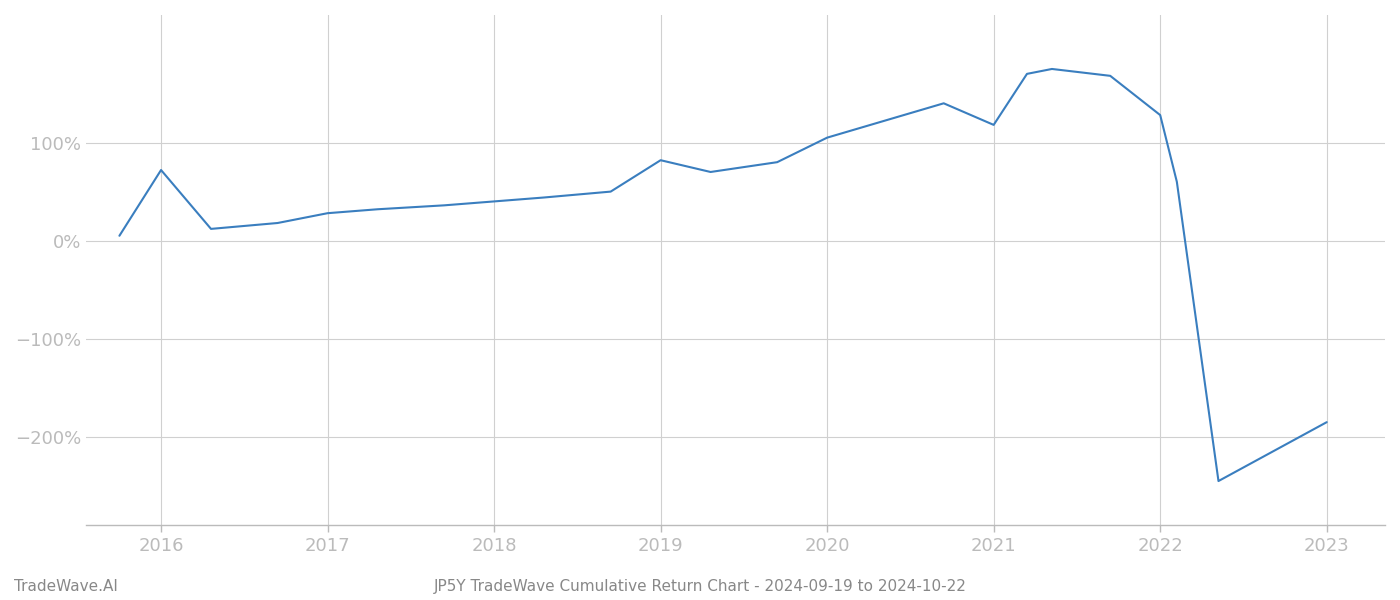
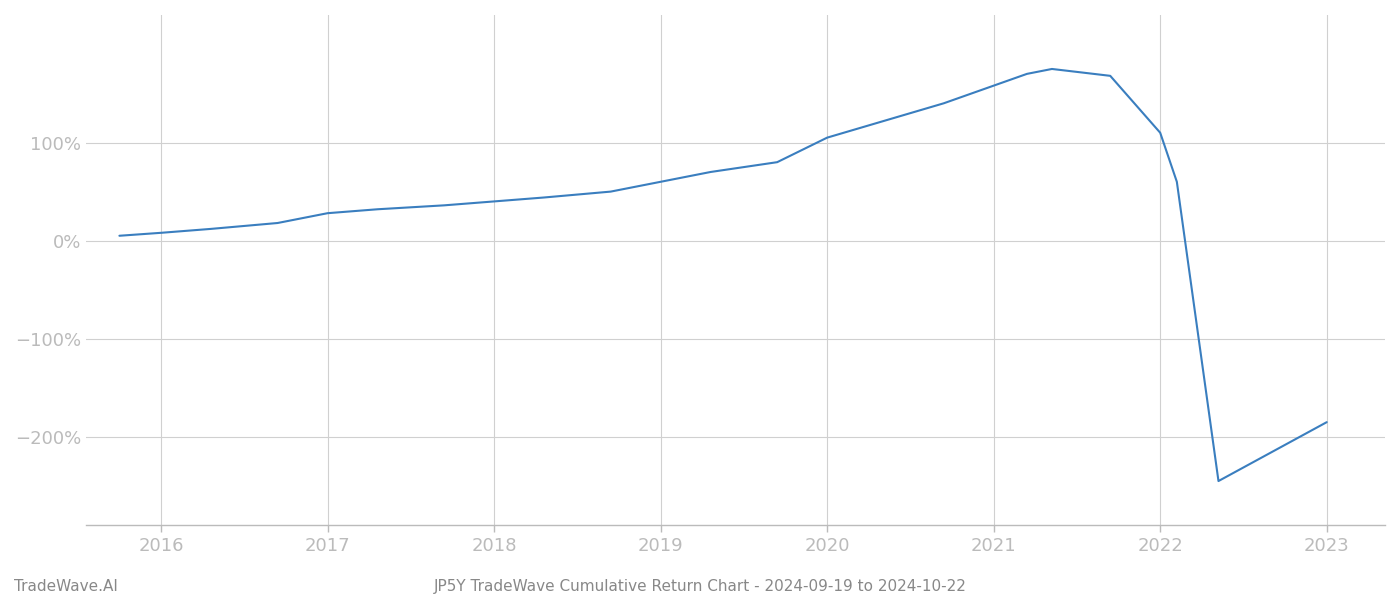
2016: 72% -> 8%
2019: 82% -> 60%
2021: 118% -> 158%
2022: 128% -> 110%
